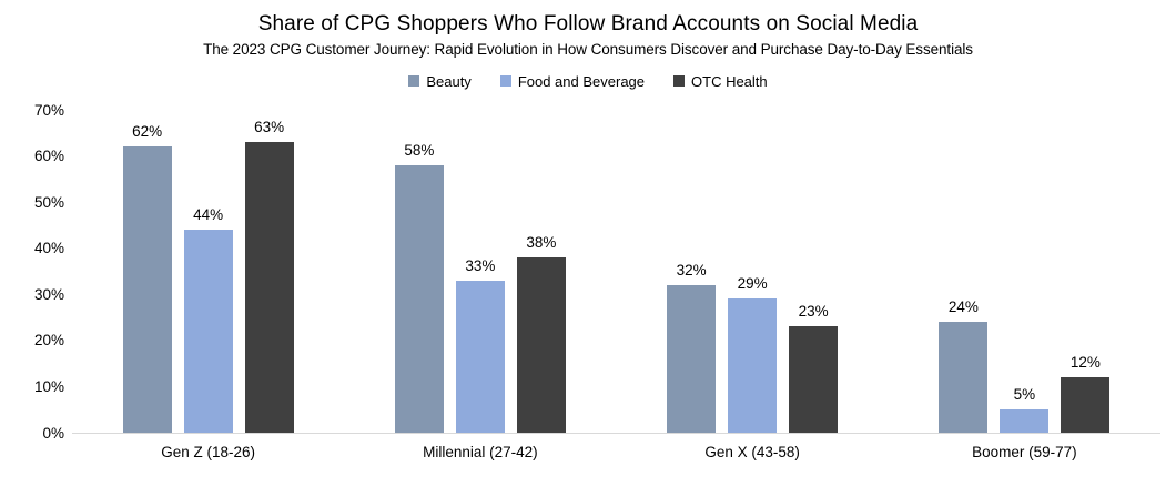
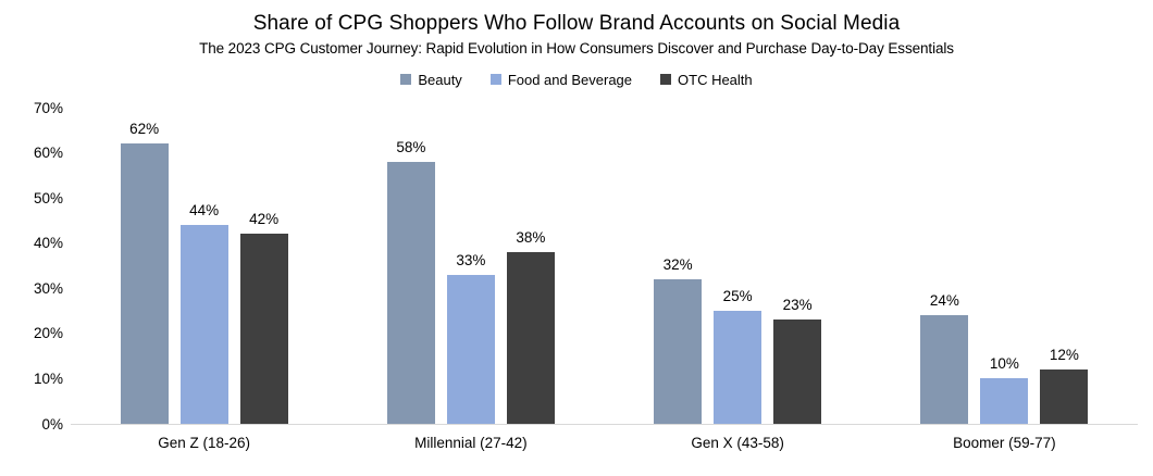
OTC Health/Gen Z (18-26): 63% -> 42%
Food and Beverage/Gen X (43-58): 29% -> 25%
Food and Beverage/Boomer (59-77): 5% -> 10%
